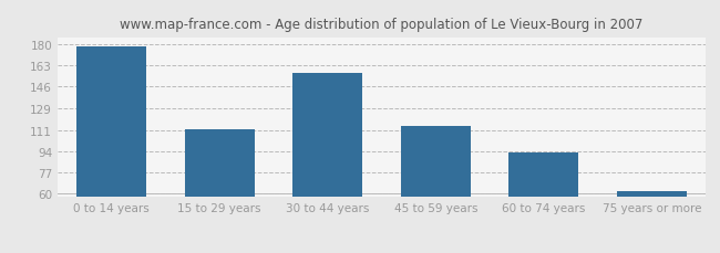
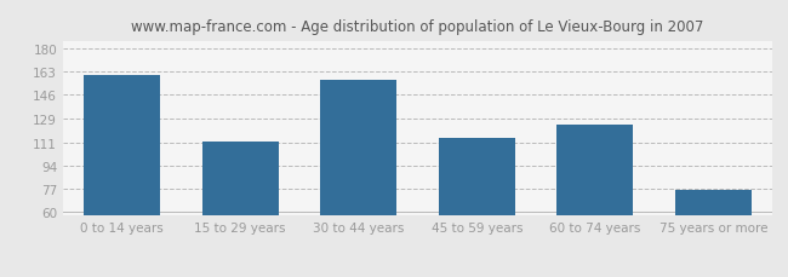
0 to 14 years: 178 -> 161
60 to 74 years: 93 -> 124
75 years or more: 62 -> 76
